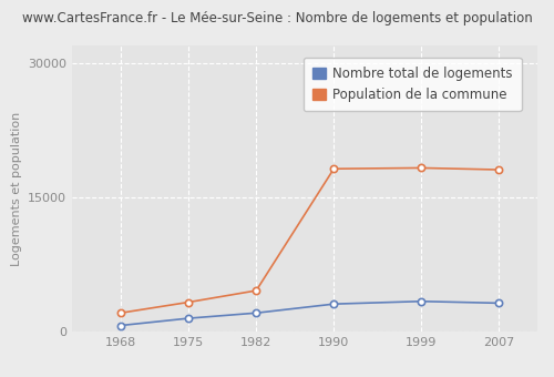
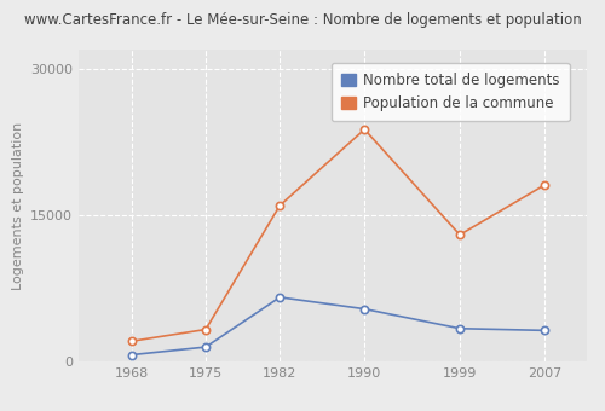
Nombre total de logements/1982: 2100 -> 6600
Population de la commune/1982: 4600 -> 16000
Nombre total de logements/1990: 3100 -> 5400
Population de la commune/1990: 18200 -> 23800
Population de la commune/1999: 18300 -> 13000
